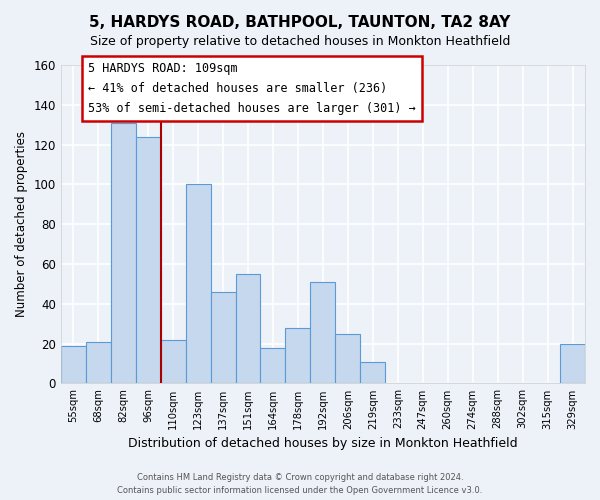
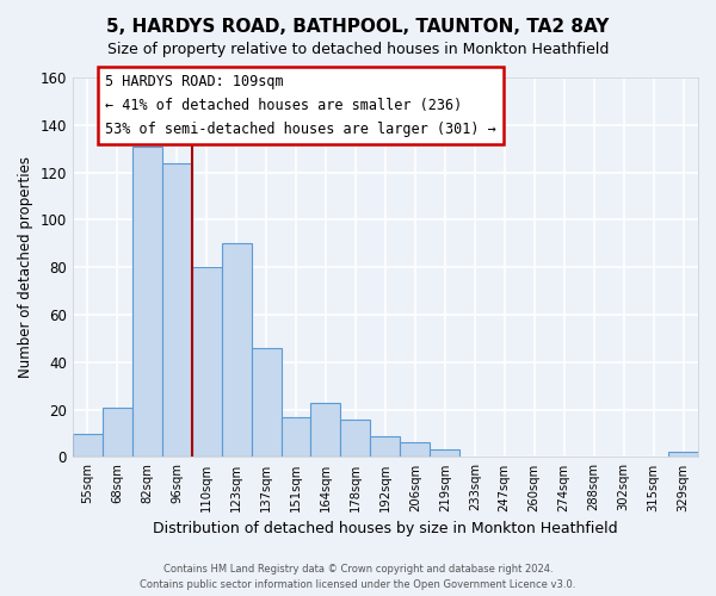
55sqm: 19 -> 10
110sqm: 22 -> 80
123sqm: 100 -> 90
151sqm: 55 -> 17
164sqm: 18 -> 23
178sqm: 28 -> 16
192sqm: 51 -> 9
206sqm: 25 -> 6
219sqm: 11 -> 3
329sqm: 20 -> 2
